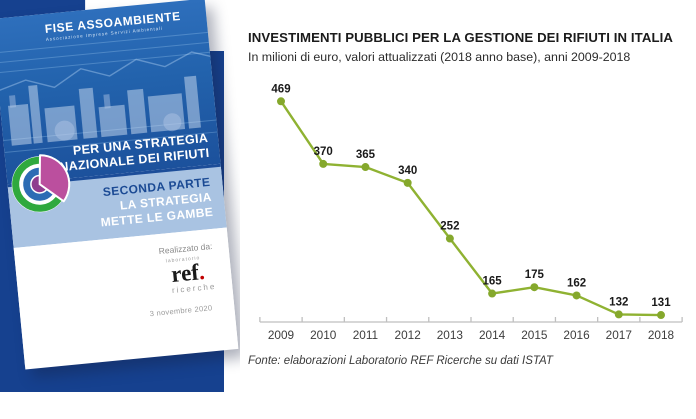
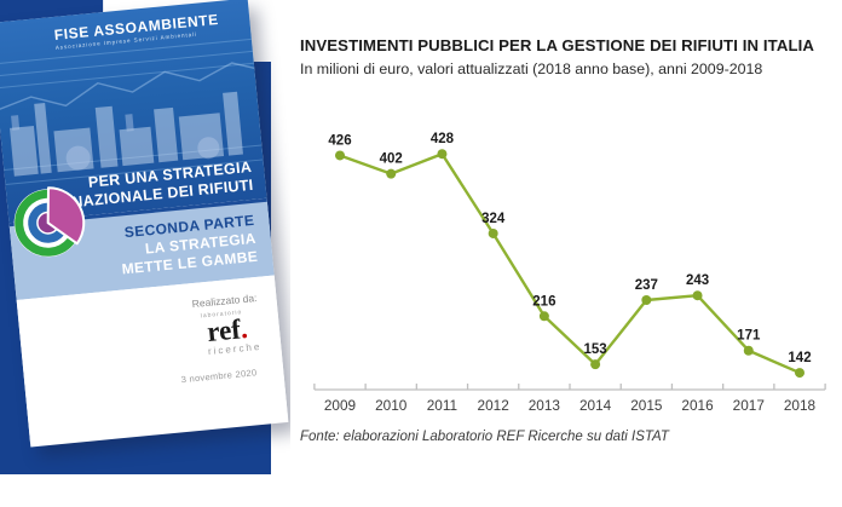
2009: 469 -> 426
2010: 370 -> 402
2011: 365 -> 428
2012: 340 -> 324
2013: 252 -> 216
2014: 165 -> 153
2015: 175 -> 237
2016: 162 -> 243
2017: 132 -> 171
2018: 131 -> 142
